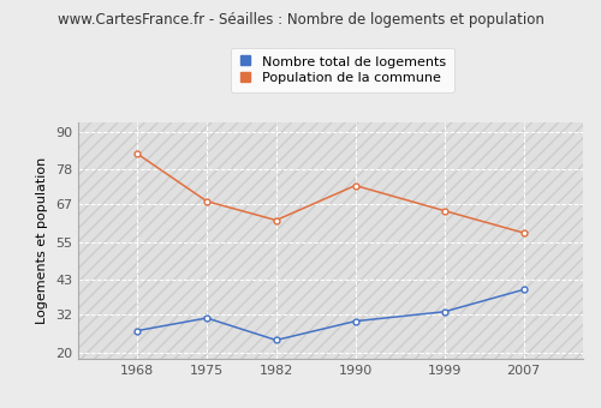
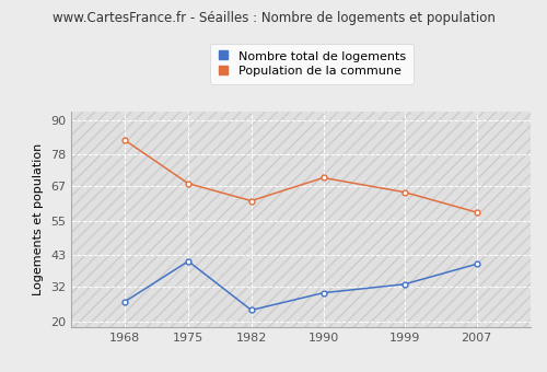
Nombre total de logements/1975: 31 -> 41
Population de la commune/1990: 73 -> 70
